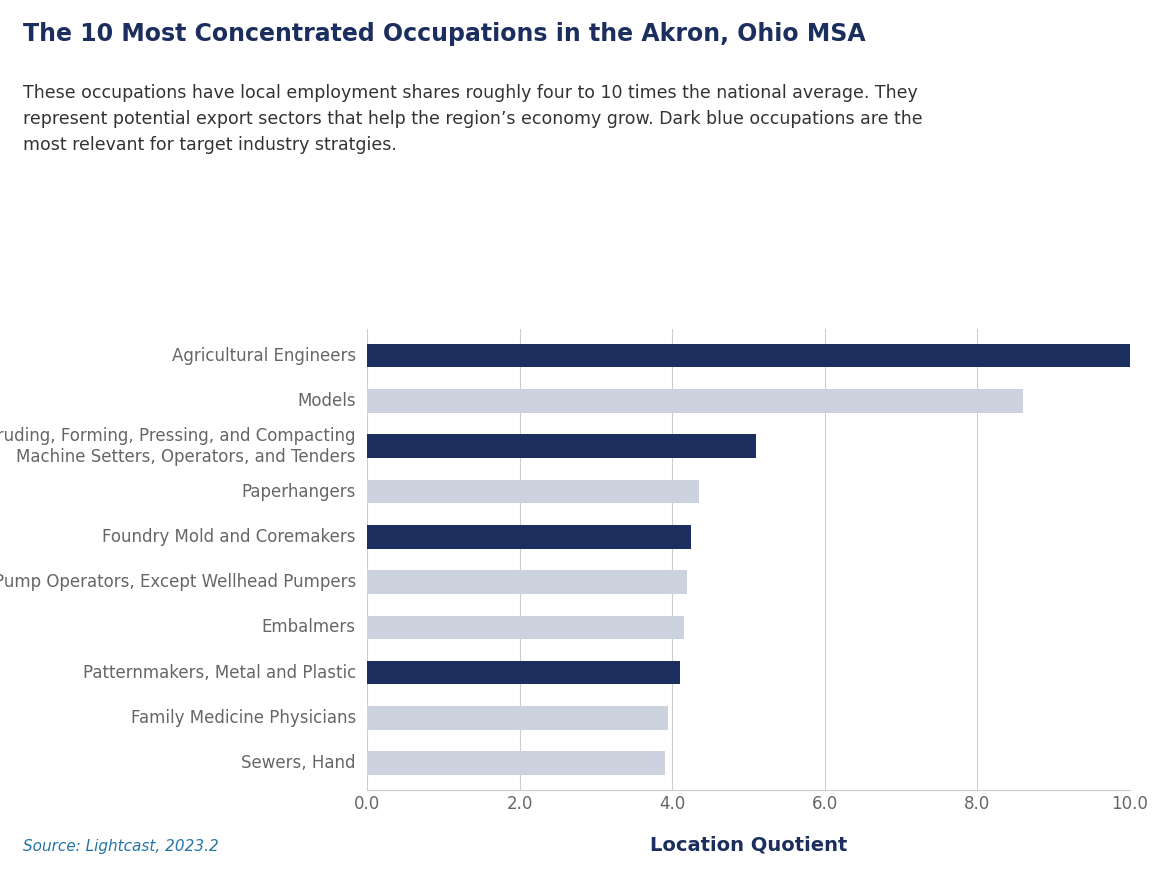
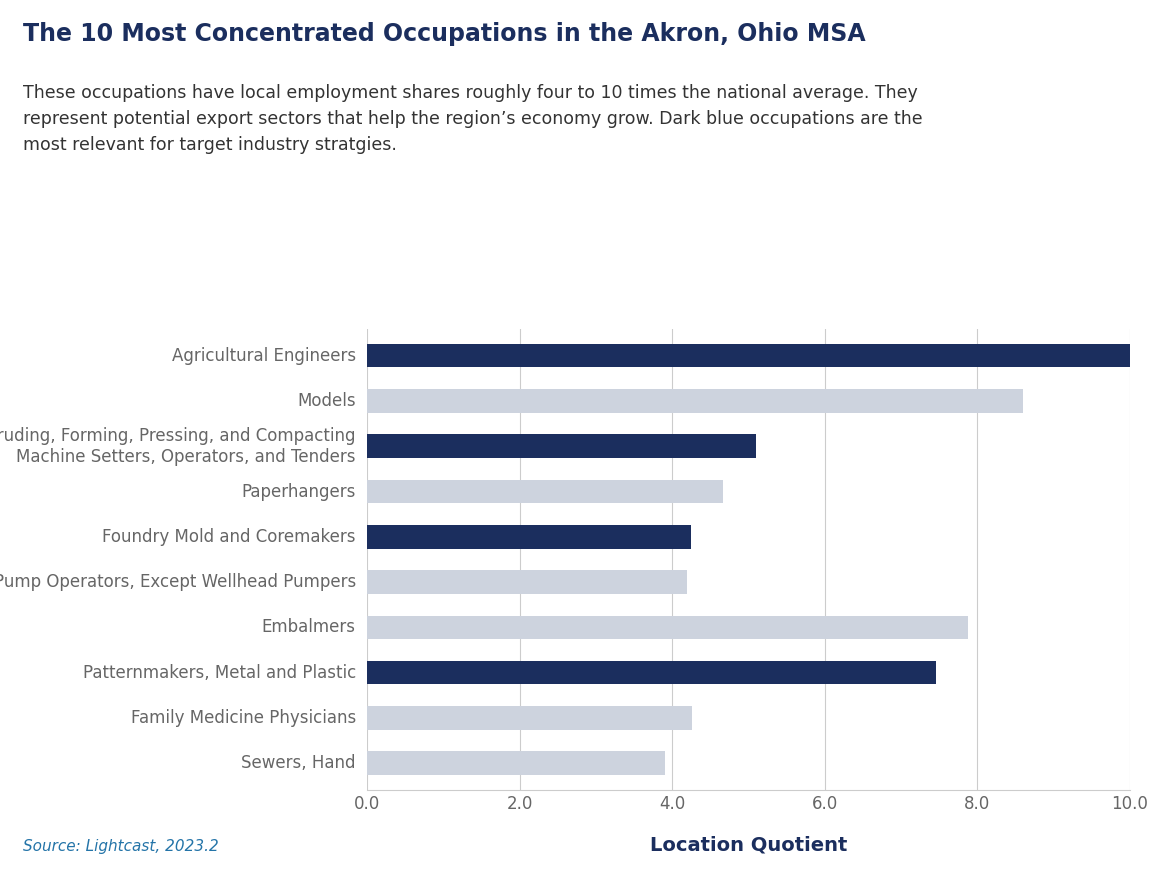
Paperhangers: 4.35 -> 4.66
Embalmers: 4.15 -> 7.88
Patternmakers, Metal and Plastic: 4.10 -> 7.46
Family Medicine Physicians: 3.95 -> 4.26
